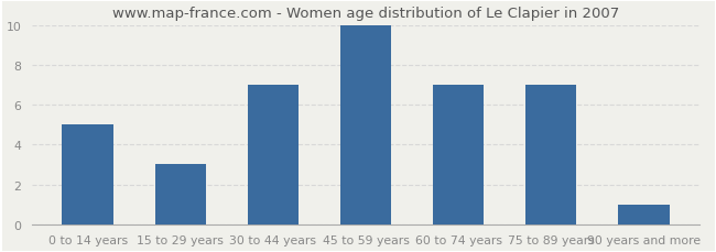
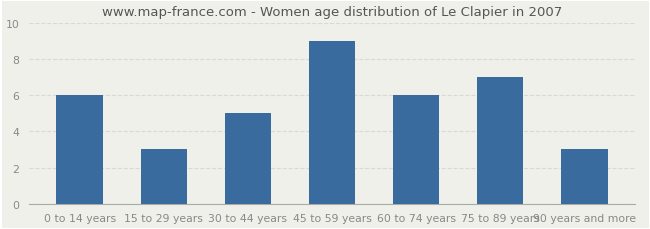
0 to 14 years: 5 -> 6
30 to 44 years: 7 -> 5
45 to 59 years: 10 -> 9
60 to 74 years: 7 -> 6
90 years and more: 1 -> 3
